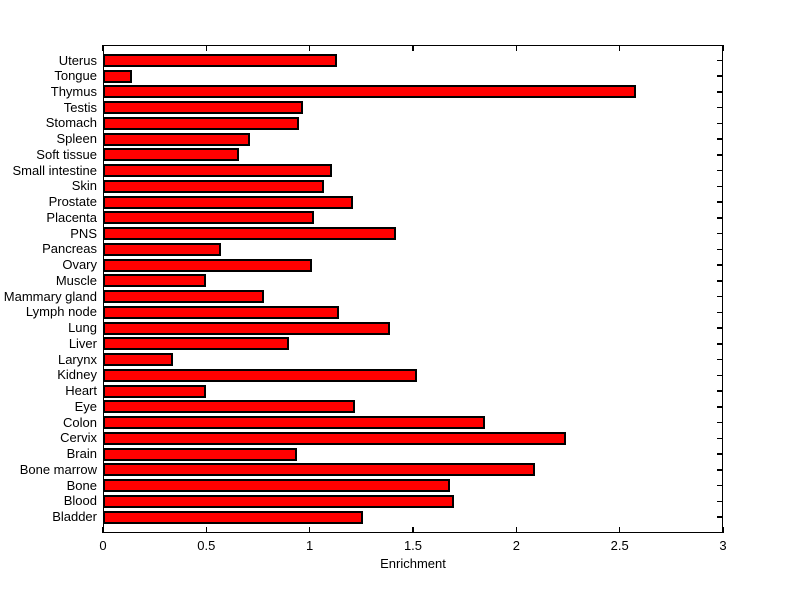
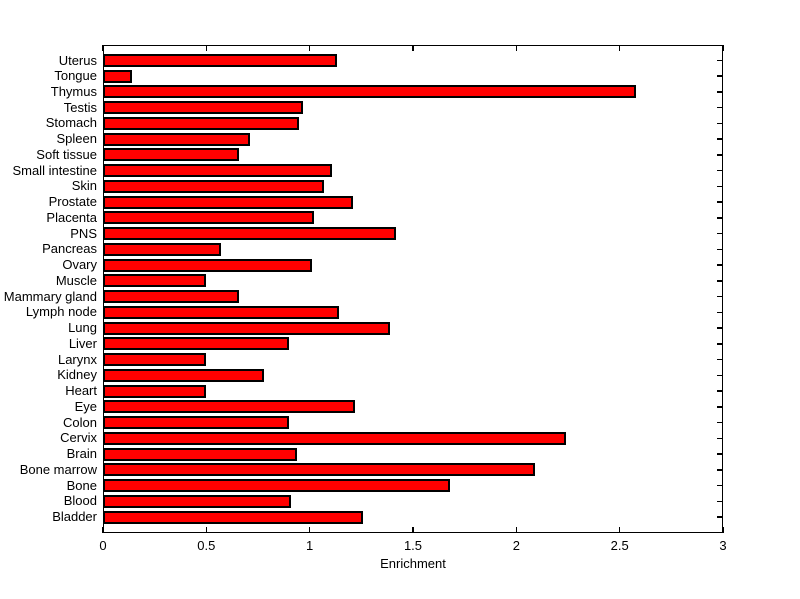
Mammary gland: 0.78 -> 0.66
Larynx: 0.34 -> 0.50
Kidney: 1.52 -> 0.78
Colon: 1.85 -> 0.90
Blood: 1.70 -> 0.91
